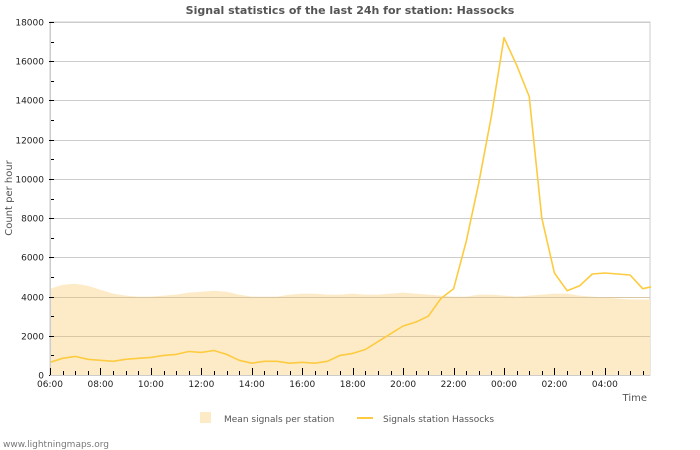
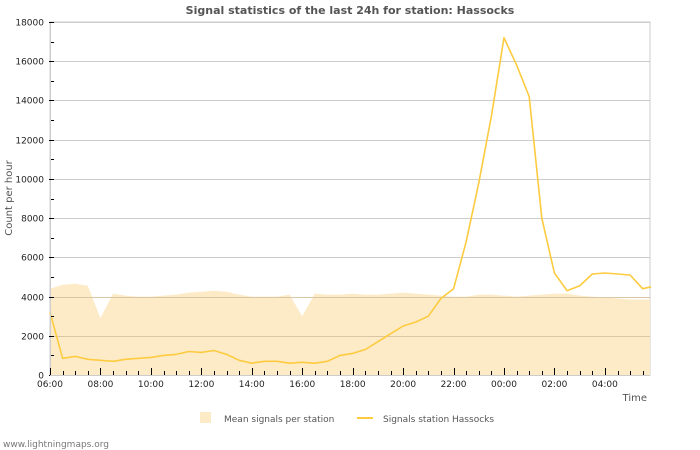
Signals station Hassocks/06:00: 600 -> 3200
Mean signals per station/08:00: 4400 -> 2900
Mean signals per station/16:00: 4200 -> 3000
